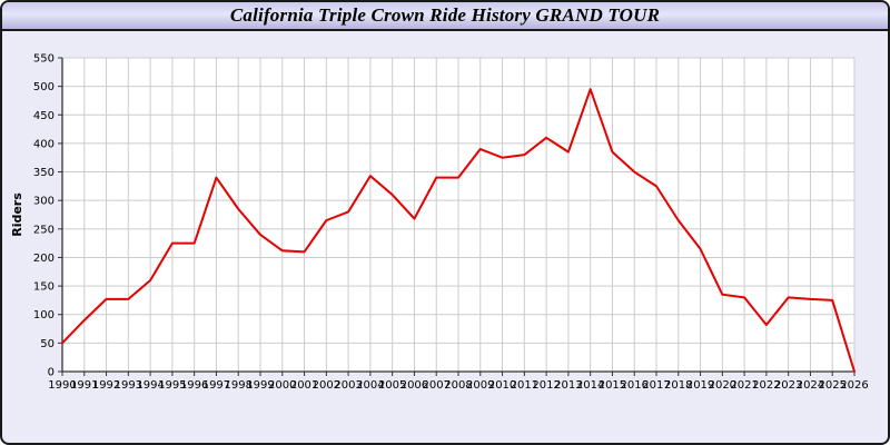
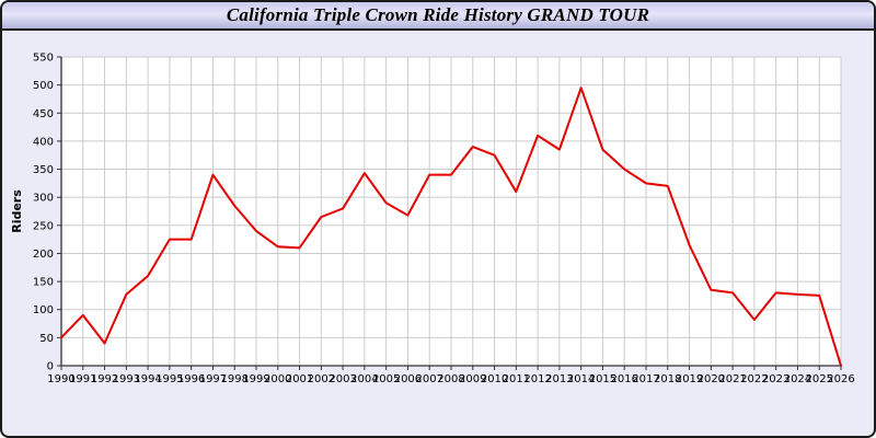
1992: 130 -> 40
2005: 310 -> 290
2011: 380 -> 310
2018: 260 -> 320
